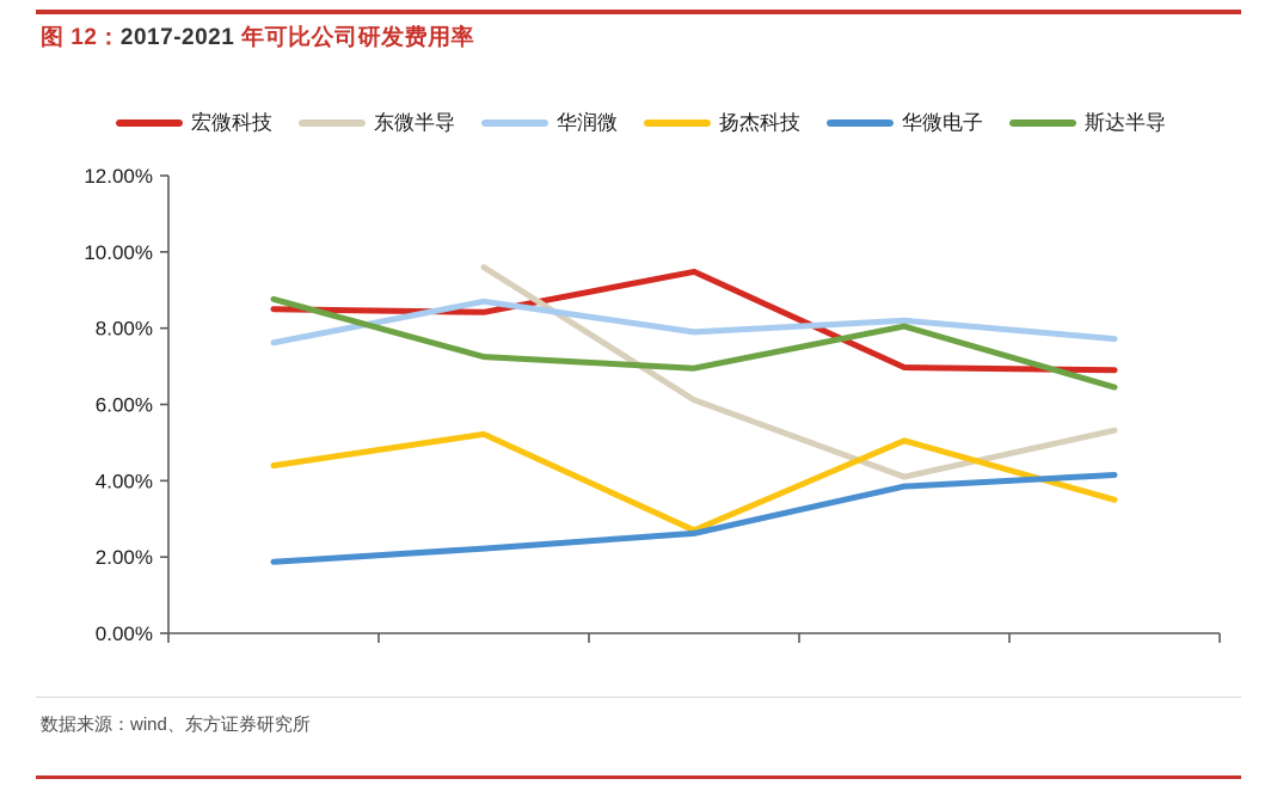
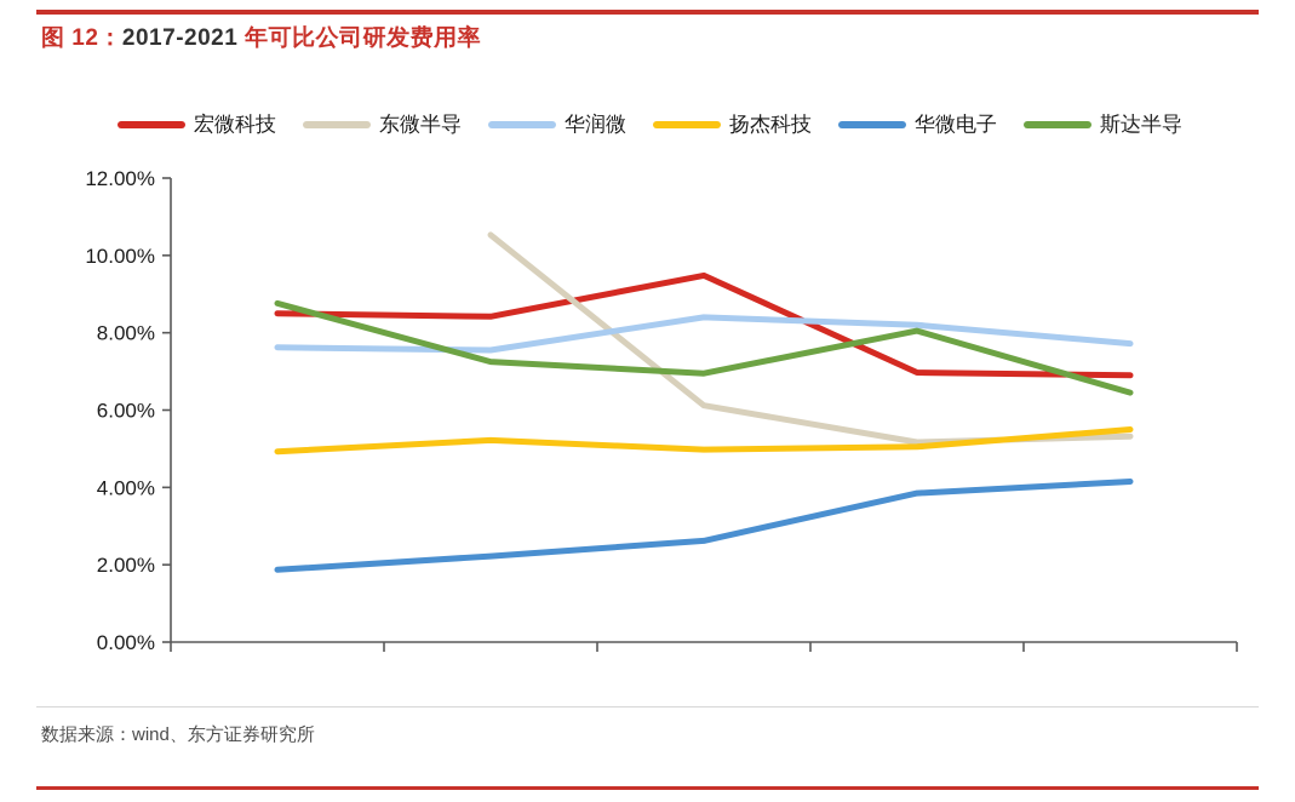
扬杰科技/2017: 4.4% -> 4.9%
东微半导/2018: 9.6% -> 10.5%
华润微/2018: 8.7% -> 7.5%
华润微/2019: 7.9% -> 8.4%
扬杰科技/2019: 2.7% -> 5.0%
东微半导/2020: 4.1% -> 5.2%
扬杰科技/2021: 3.5% -> 5.5%
